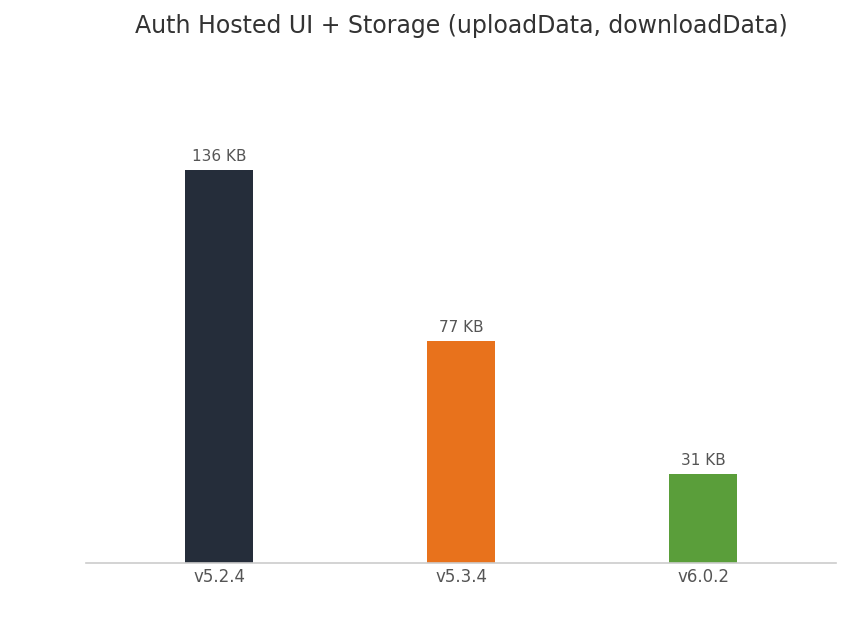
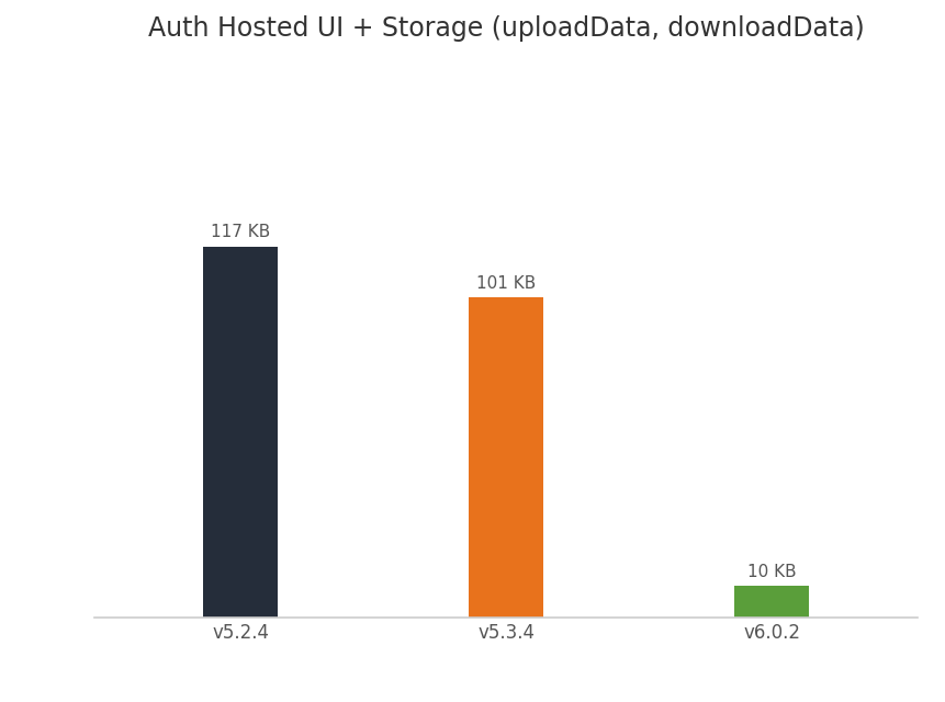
v5.2.4: 136 -> 117
v5.3.4: 77 -> 101
v6.0.2: 31 -> 10
